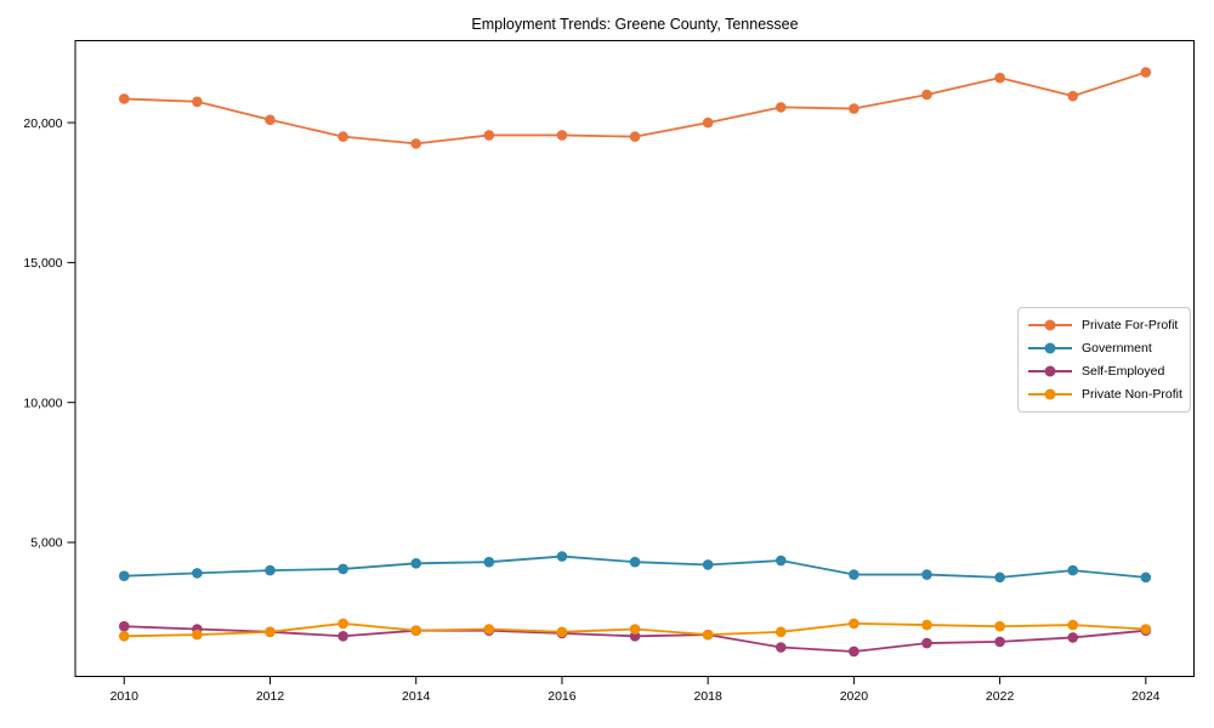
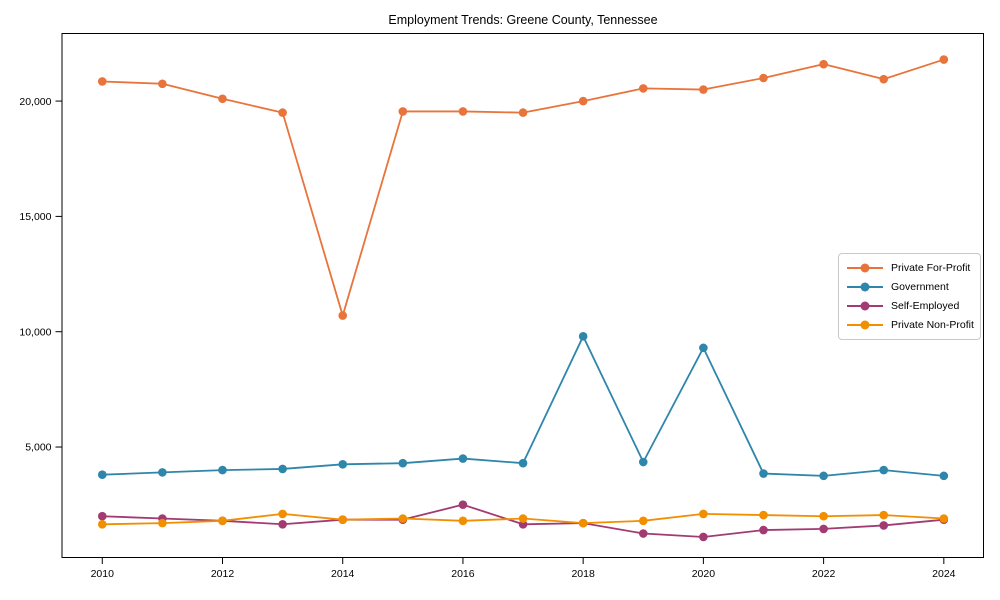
Private For-Profit/2014: 19200 -> 10700
Self-Employed/2016: 1800 -> 2500
Government/2018: 4200 -> 9800
Government/2020: 3800 -> 9300
